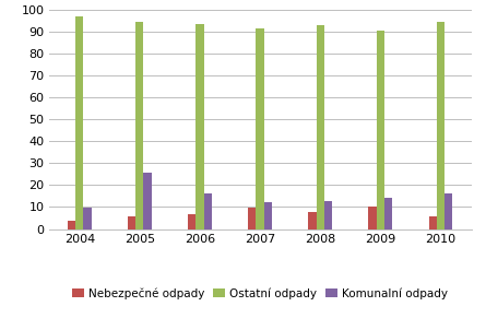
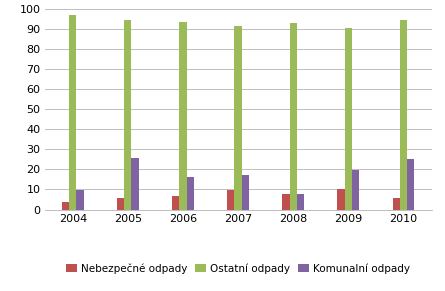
Komunalní odpady/2007: 12.0 -> 17.0
Komunalní odpady/2008: 12.5 -> 7.5
Komunalní odpady/2009: 14.0 -> 19.5
Komunalní odpady/2010: 16.0 -> 25.0
